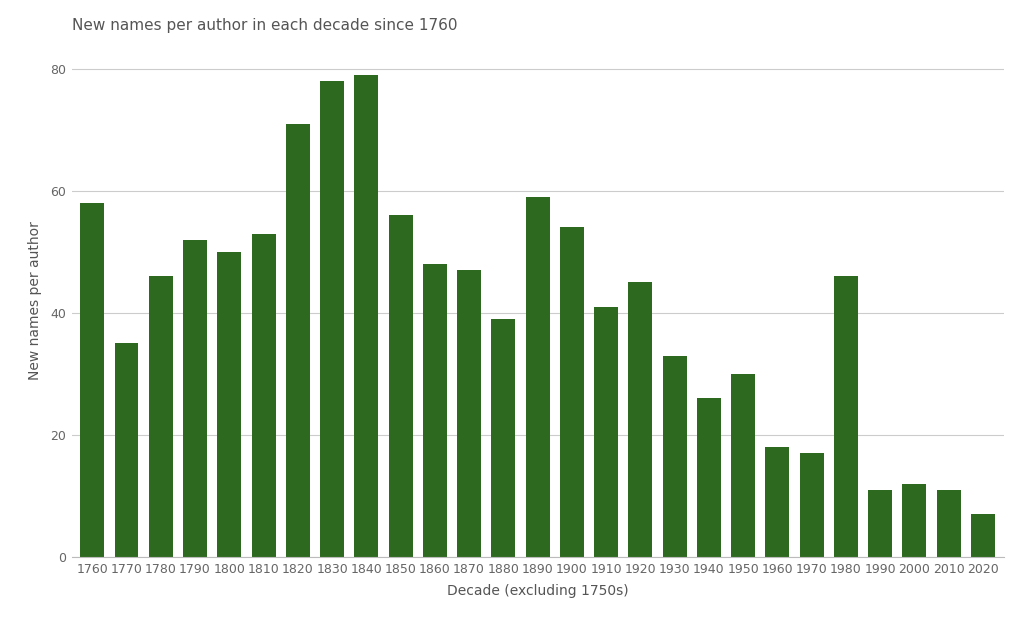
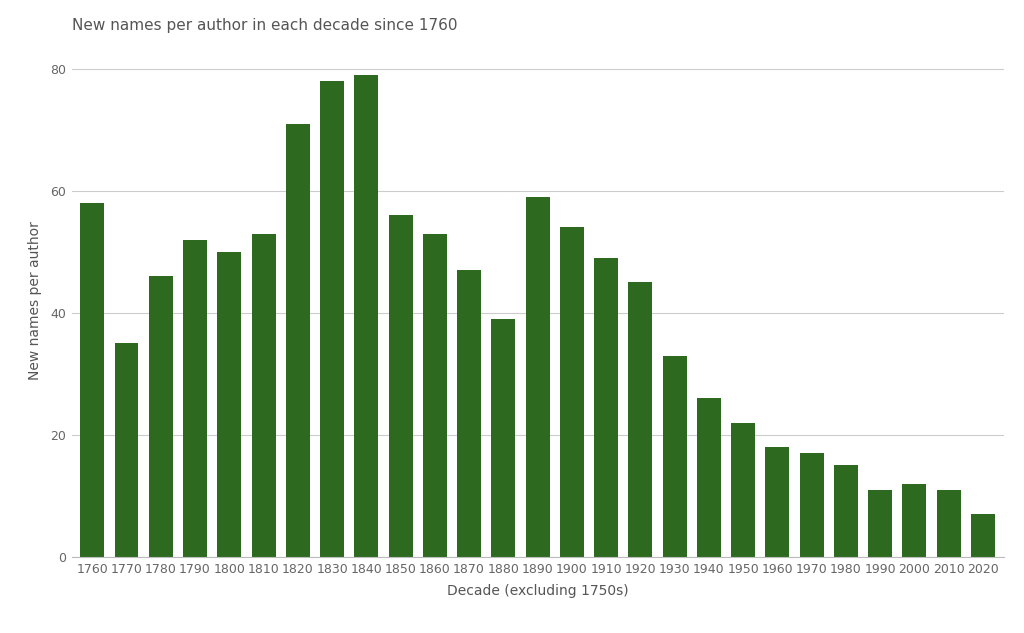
1860: 48 -> 53
1910: 41 -> 49
1950: 30 -> 22
1980: 46 -> 15
